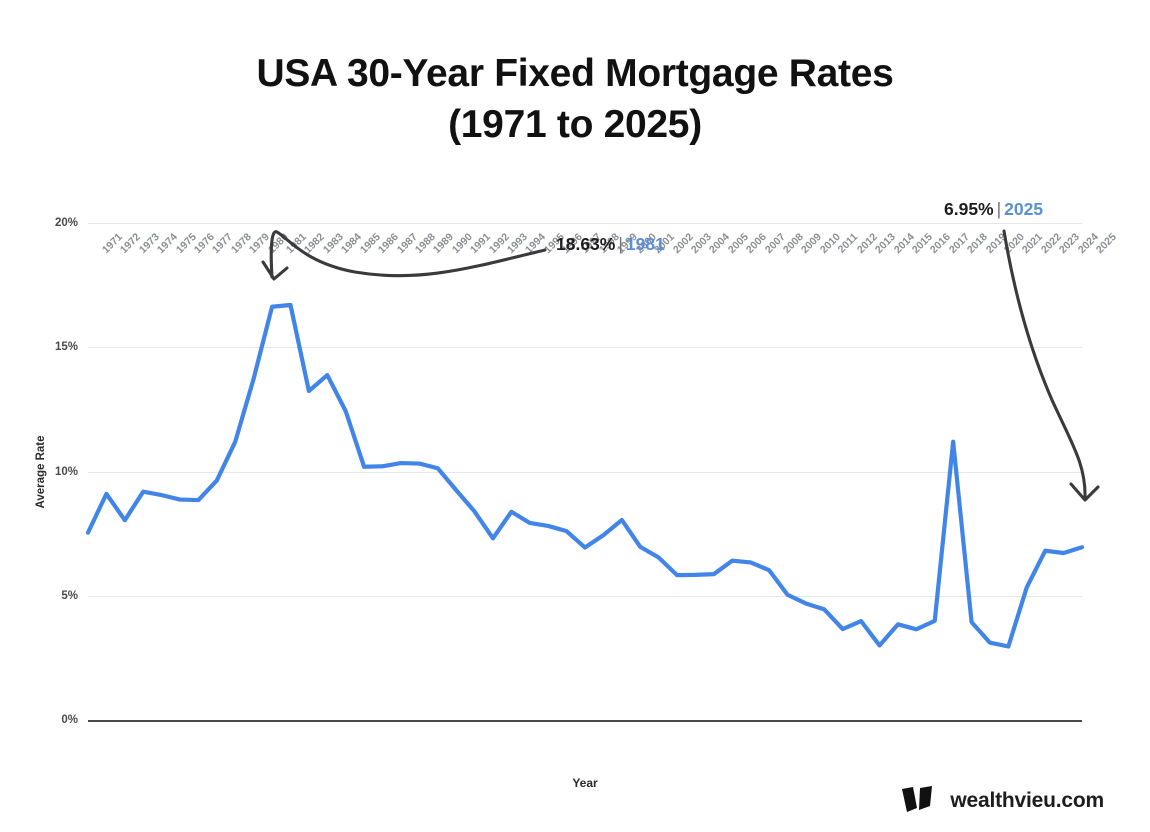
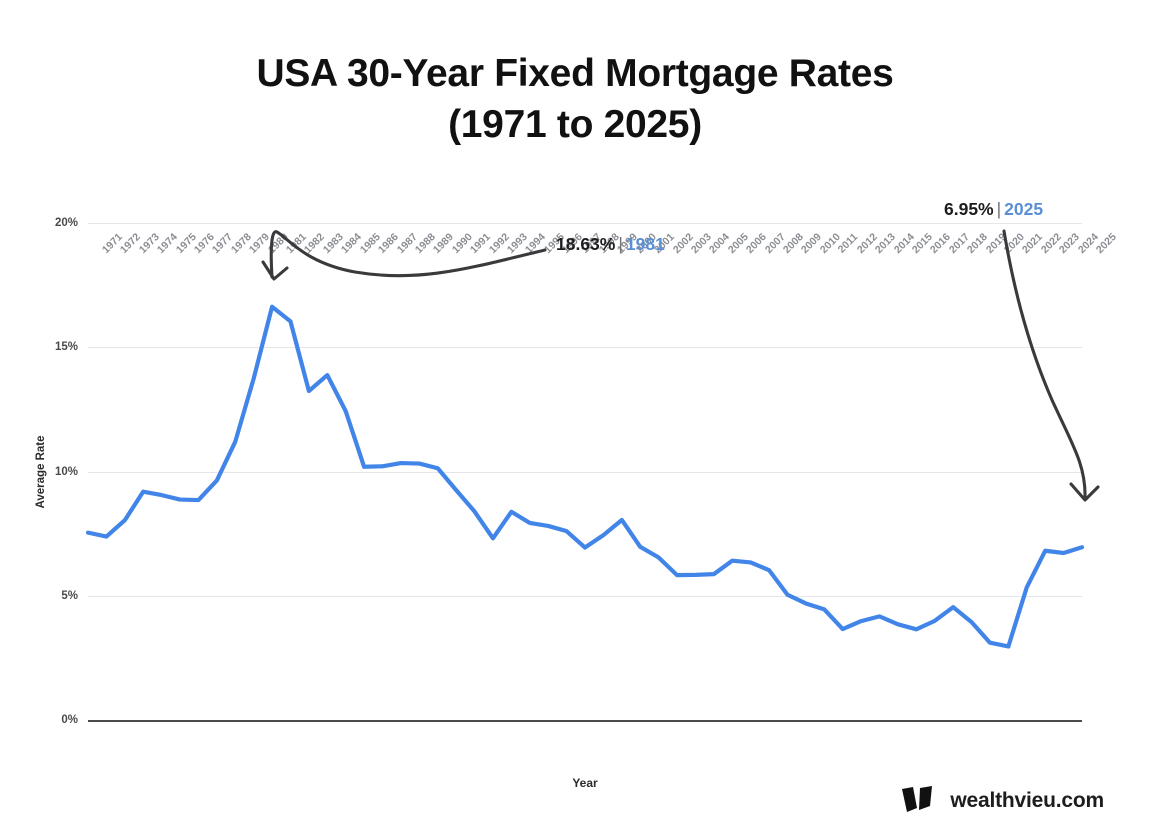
1972: 9.1% -> 7.4%
1982: 16.7% -> 16.0%
2014: 3.0% -> 4.2%
2018: 11.2% -> 4.5%
